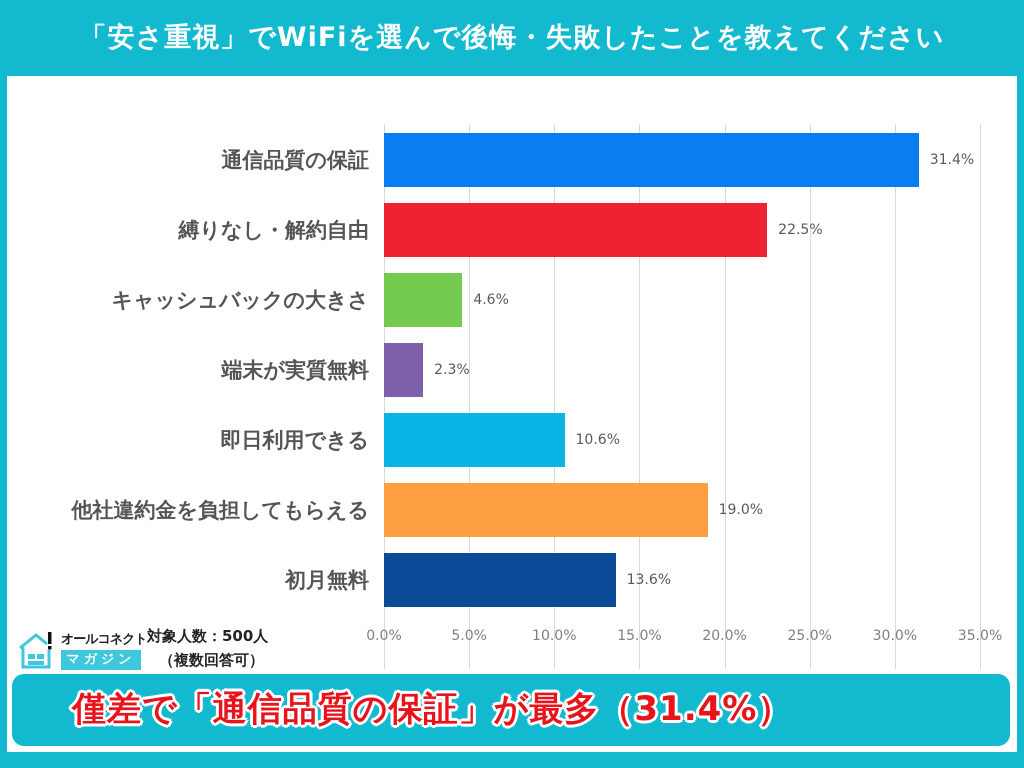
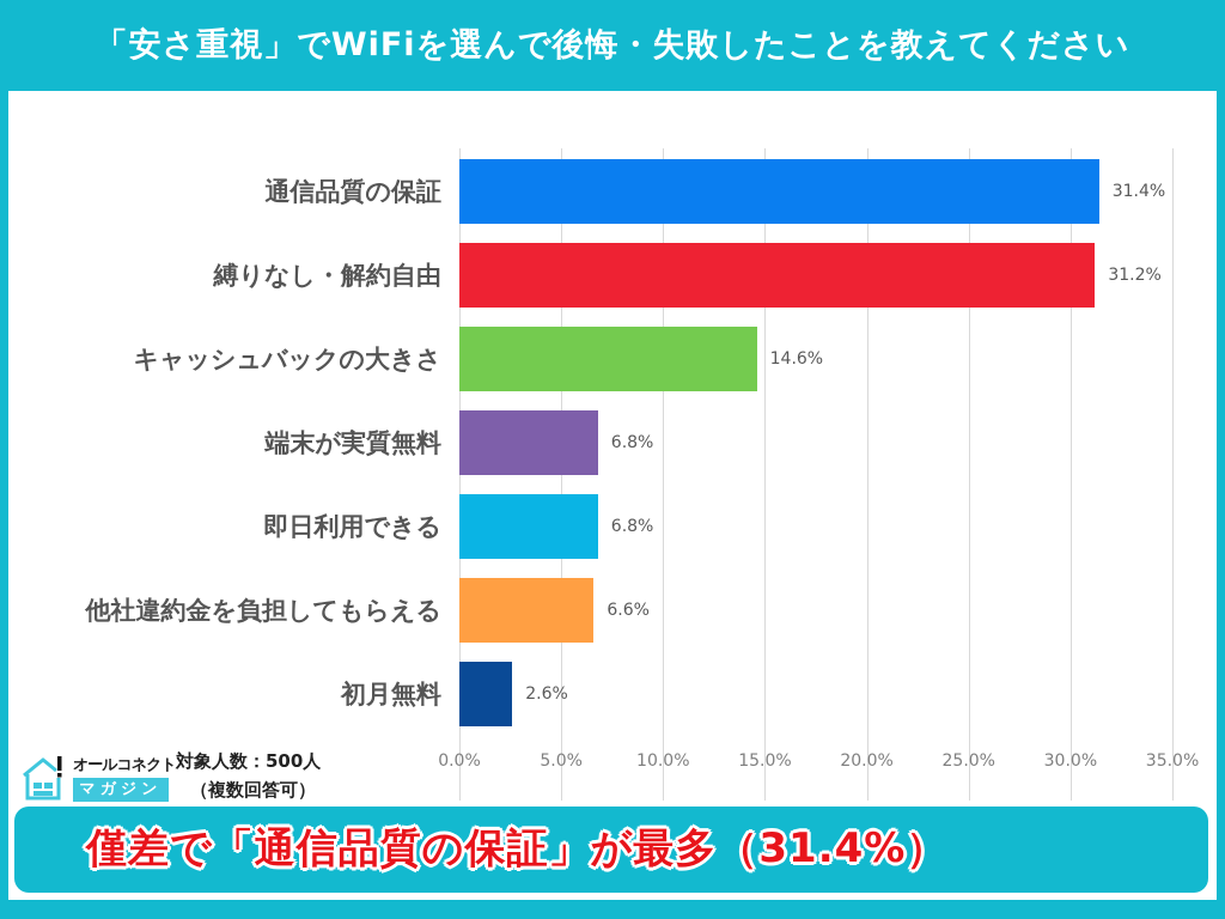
縛りなし・解約自由: 22.5% -> 31.2%
キャッシュバックの大きさ: 4.6% -> 14.6%
端末が実質無料: 2.3% -> 6.8%
即日利用できる: 10.6% -> 6.8%
他社違約金を負担してもらえる: 19.0% -> 6.6%
初月無料: 13.6% -> 2.6%
